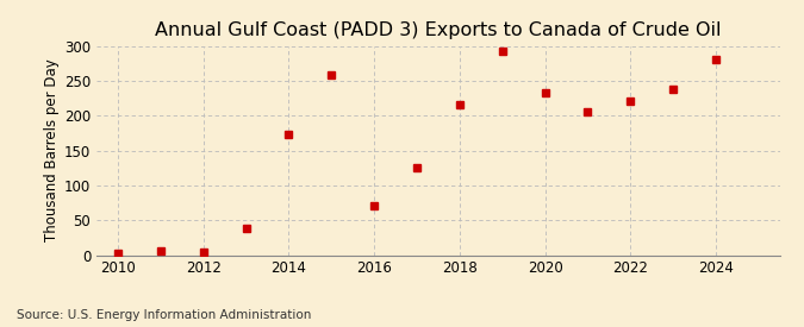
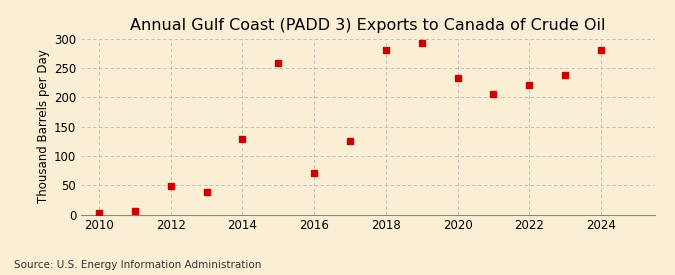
2012: 5 -> 48
2014: 173 -> 128
2018: 215 -> 280
